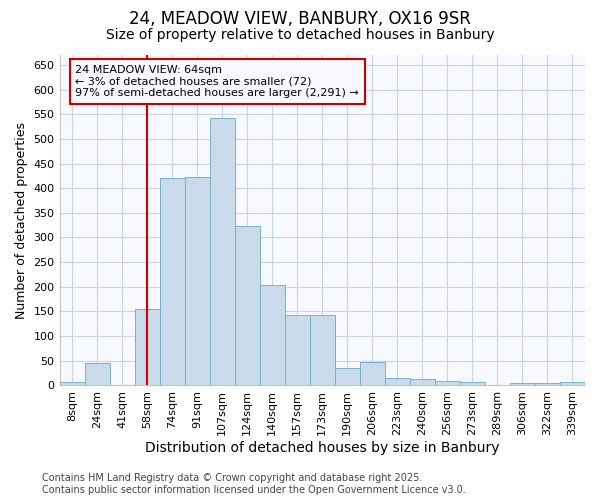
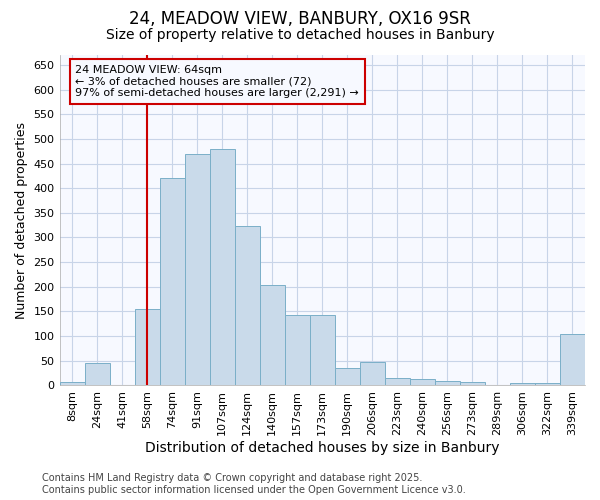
91sqm: 422 -> 470
107sqm: 543 -> 480
339sqm: 8 -> 105
